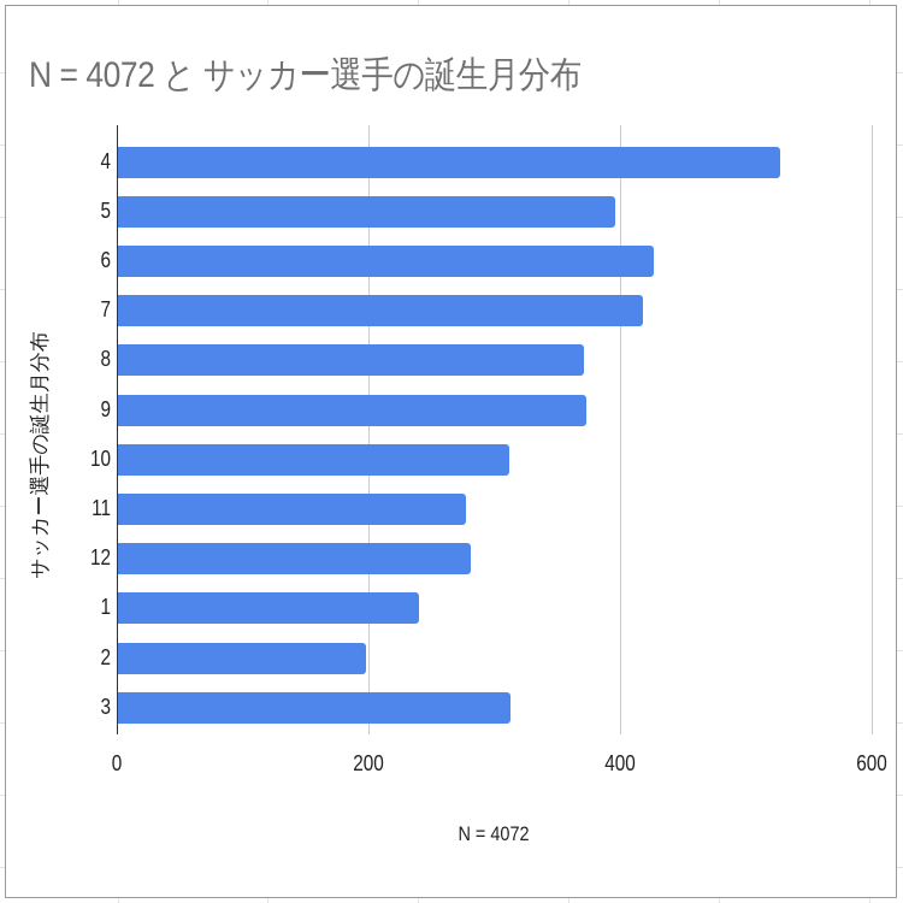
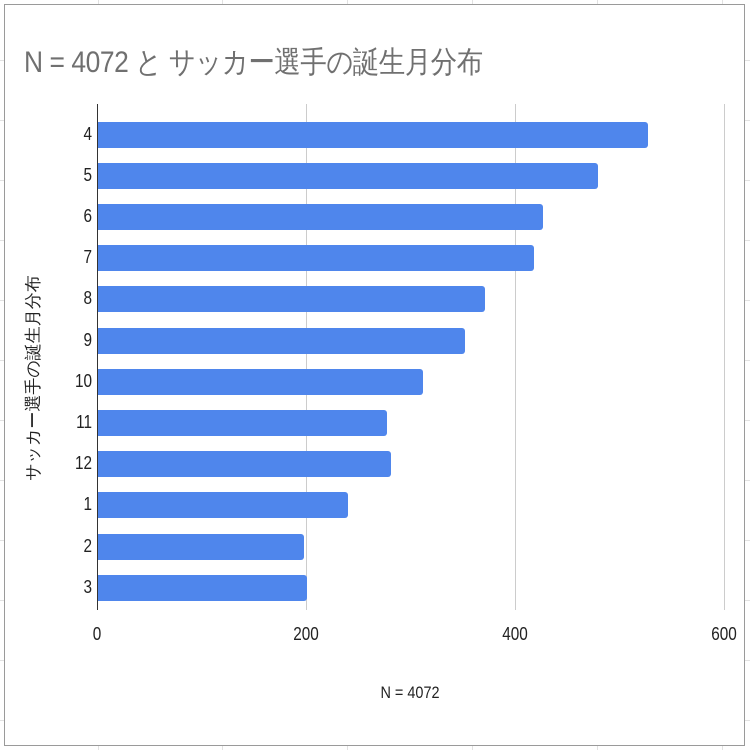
5: 395 -> 478
9: 372 -> 351
3: 312 -> 200
